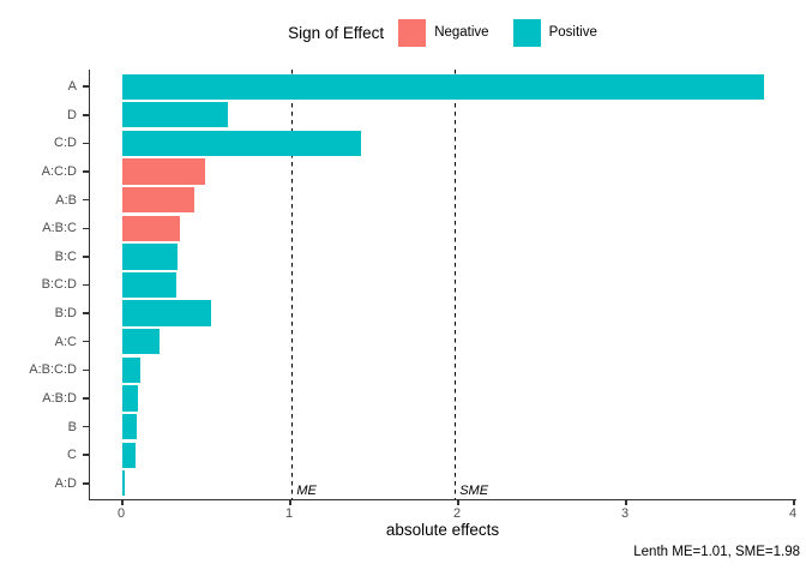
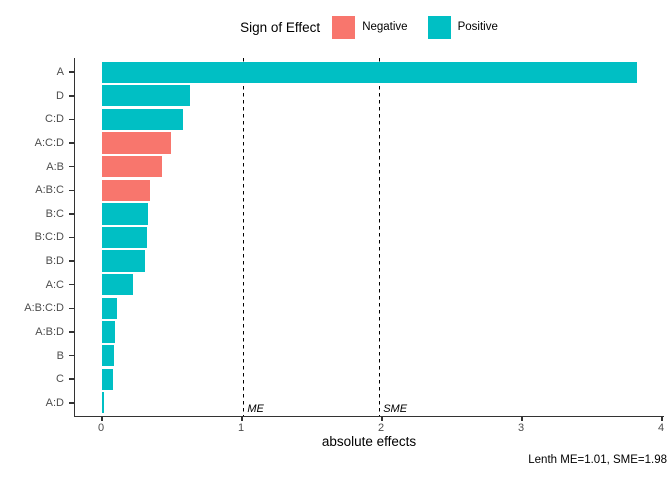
C:D: 1.42 -> 0.58
B:D: 0.53 -> 0.31
